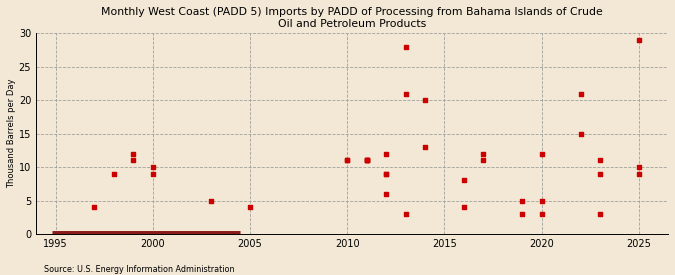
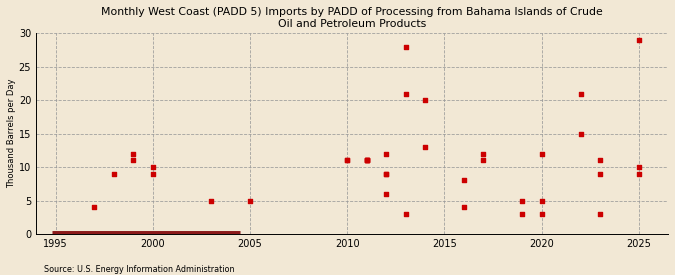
2005: 4 -> 5
